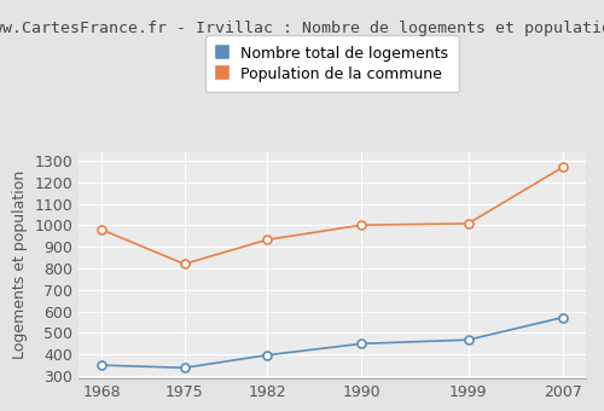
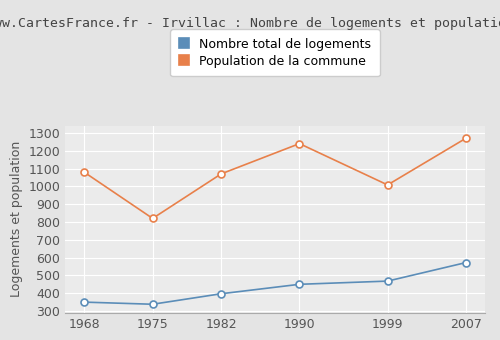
Population de la commune/1968: 980 -> 1080
Population de la commune/1982: 930 -> 1070
Population de la commune/1990: 1000 -> 1240
